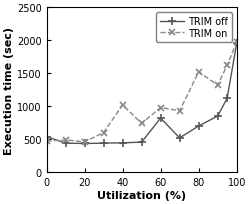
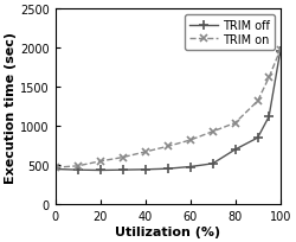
TRIM off/0: 540 -> 450
TRIM on/20: 460 -> 550
TRIM on/40: 1020 -> 670
TRIM off/60: 820 -> 480
TRIM on/60: 980 -> 820
TRIM on/80: 1520 -> 1040
